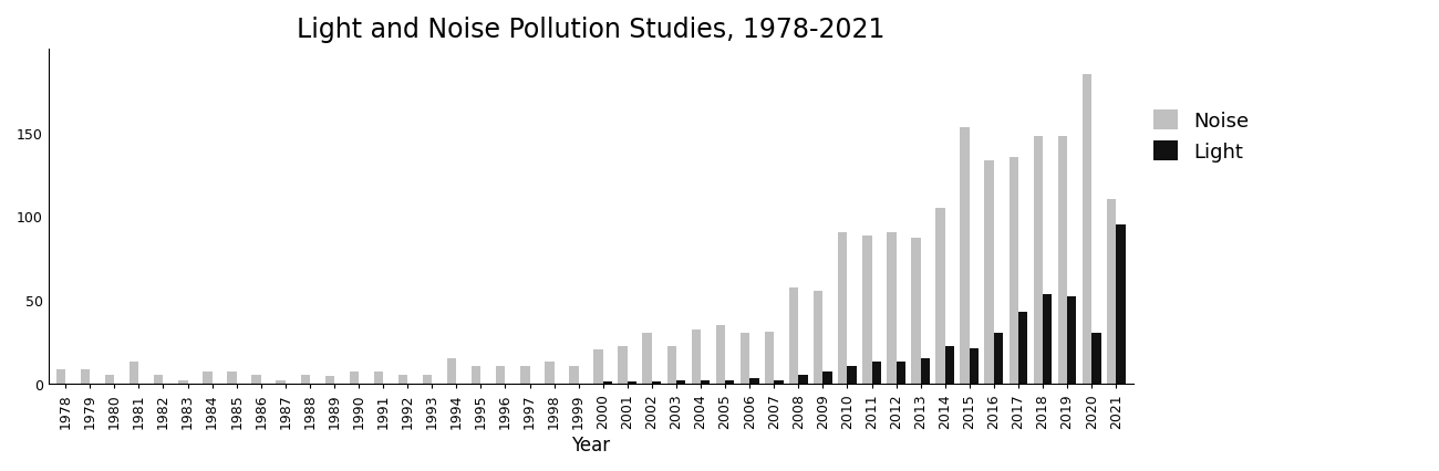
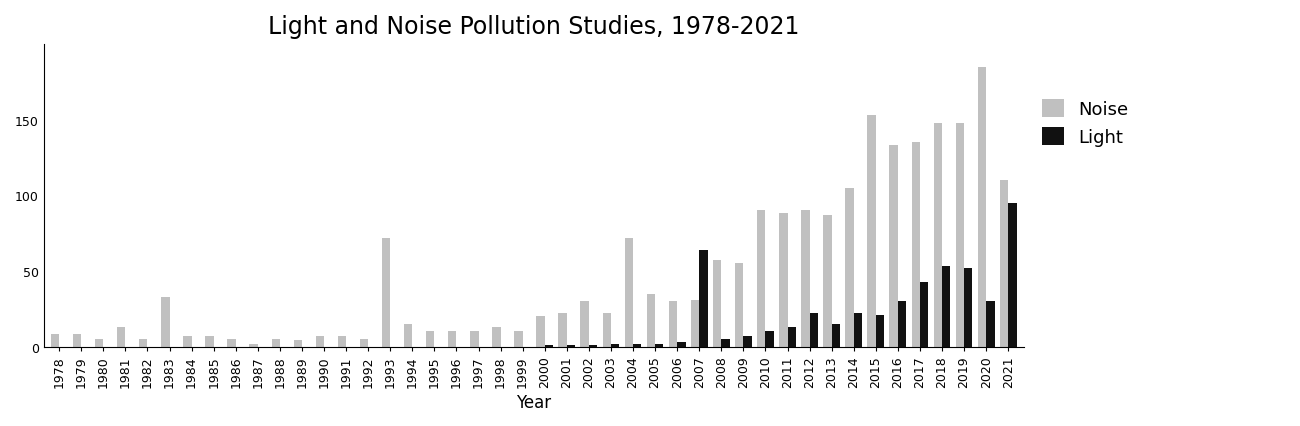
Noise/1983: 2 -> 33
Noise/1993: 5 -> 72
Noise/2004: 32 -> 72
Light/2007: 2 -> 64
Light/2012: 13 -> 22
